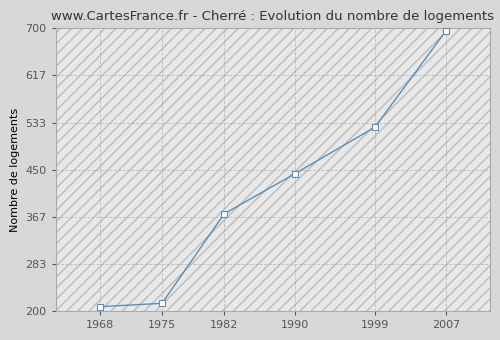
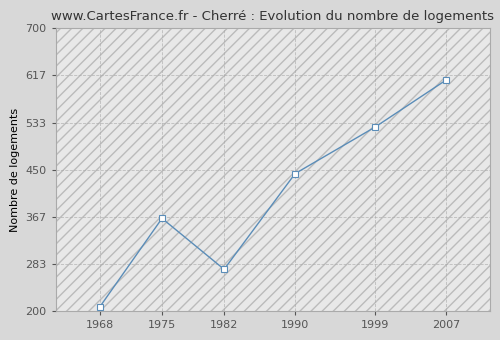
1975: 214 -> 364
1982: 372 -> 274
2007: 695 -> 608
